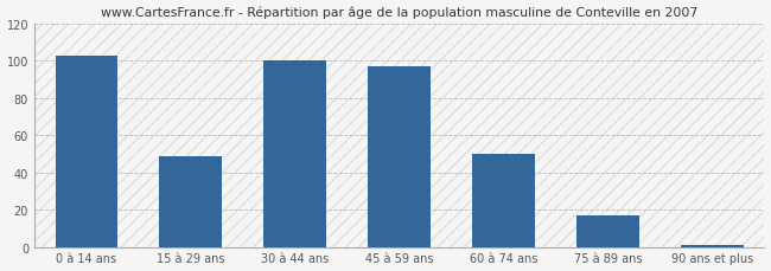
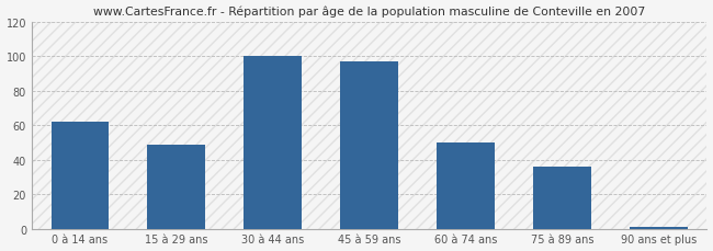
0 à 14 ans: 103 -> 62
75 à 89 ans: 17 -> 36
